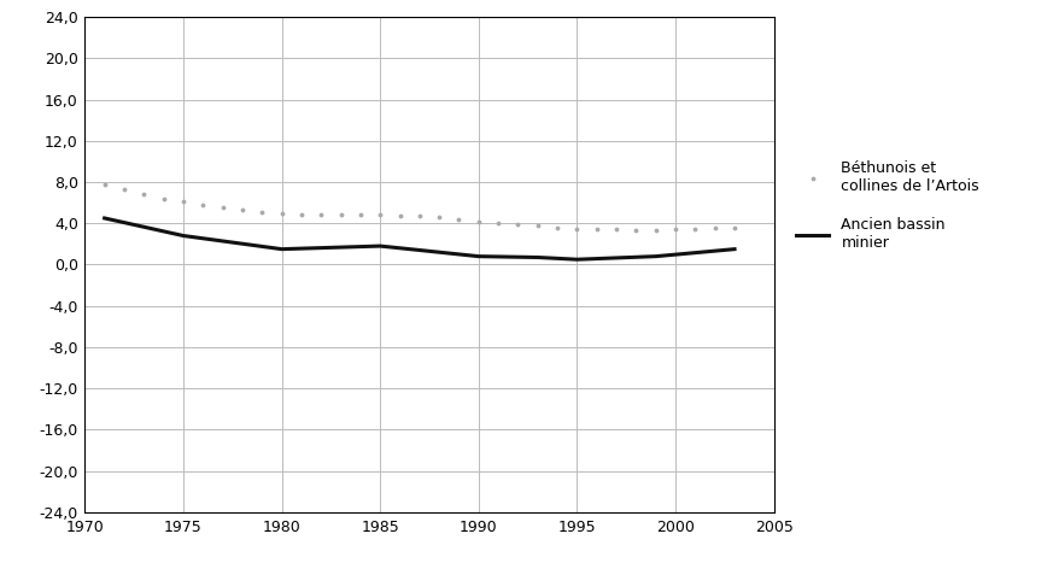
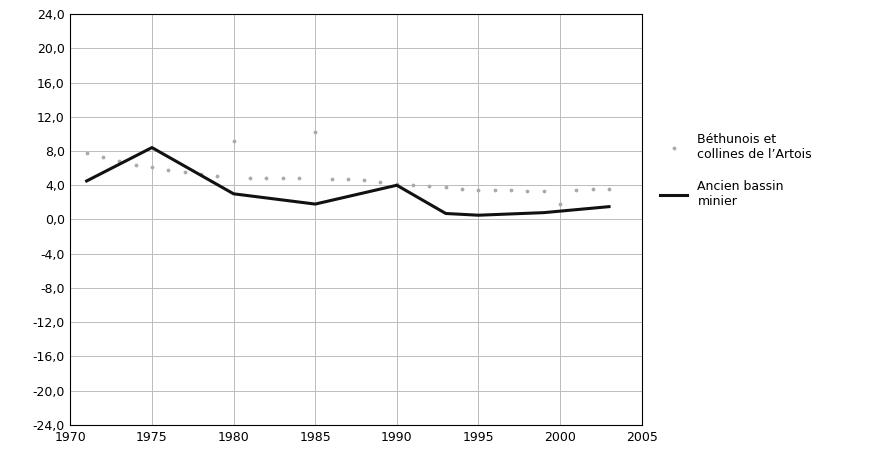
Ancien bassin minier/1975: 2,8 -> 8,4
Béthunois et collines de l’Artois/1980: 5,0 -> 9,2
Ancien bassin minier/1980: 1,5 -> 3,0
Béthunois et collines de l’Artois/1985: 4,8 -> 10,2
Ancien bassin minier/1990: 0,8 -> 4,0
Béthunois et collines de l’Artois/2000: 3,4 -> 1,8
